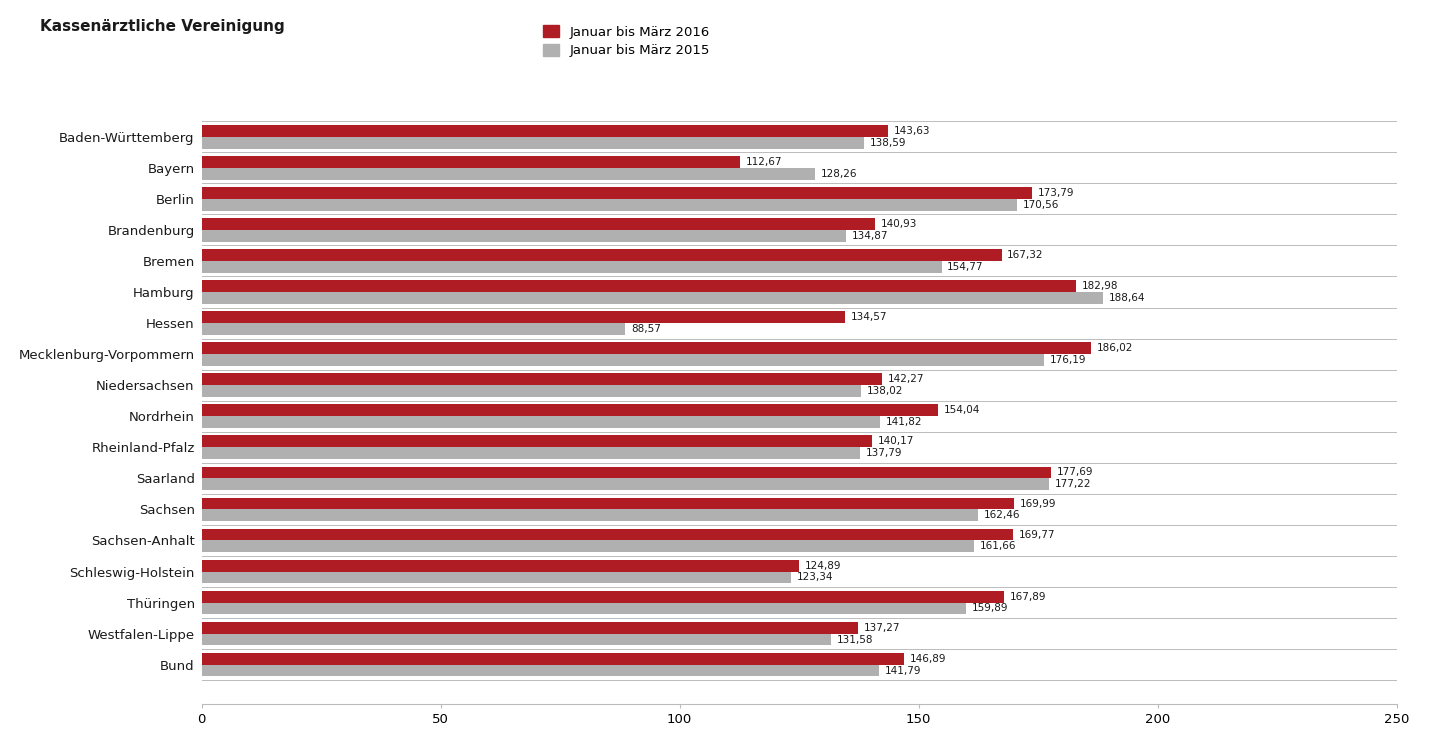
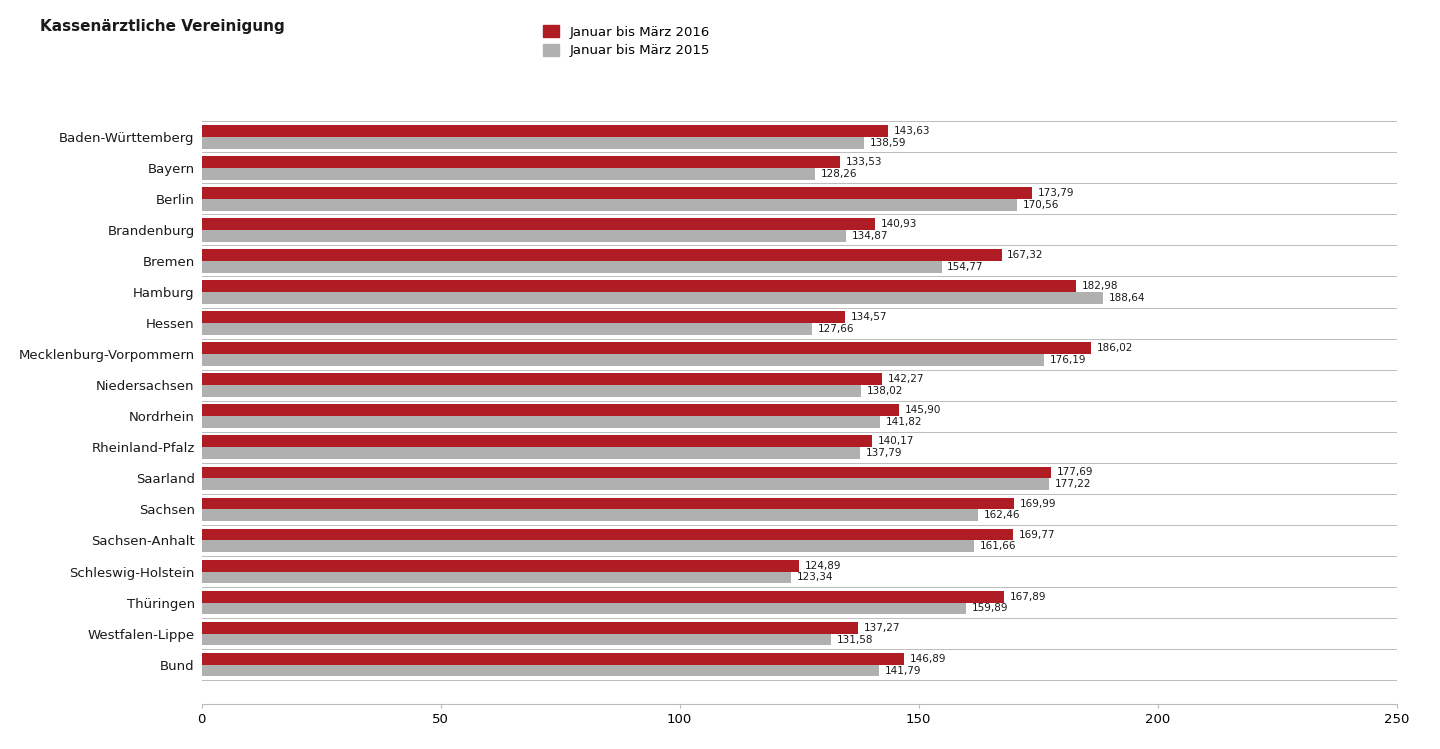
Januar bis März 2016/Bayern: 112,67 -> 133,53
Januar bis März 2015/Hessen: 88,57 -> 127,66
Januar bis März 2016/Nordrhein: 154,04 -> 145,90
